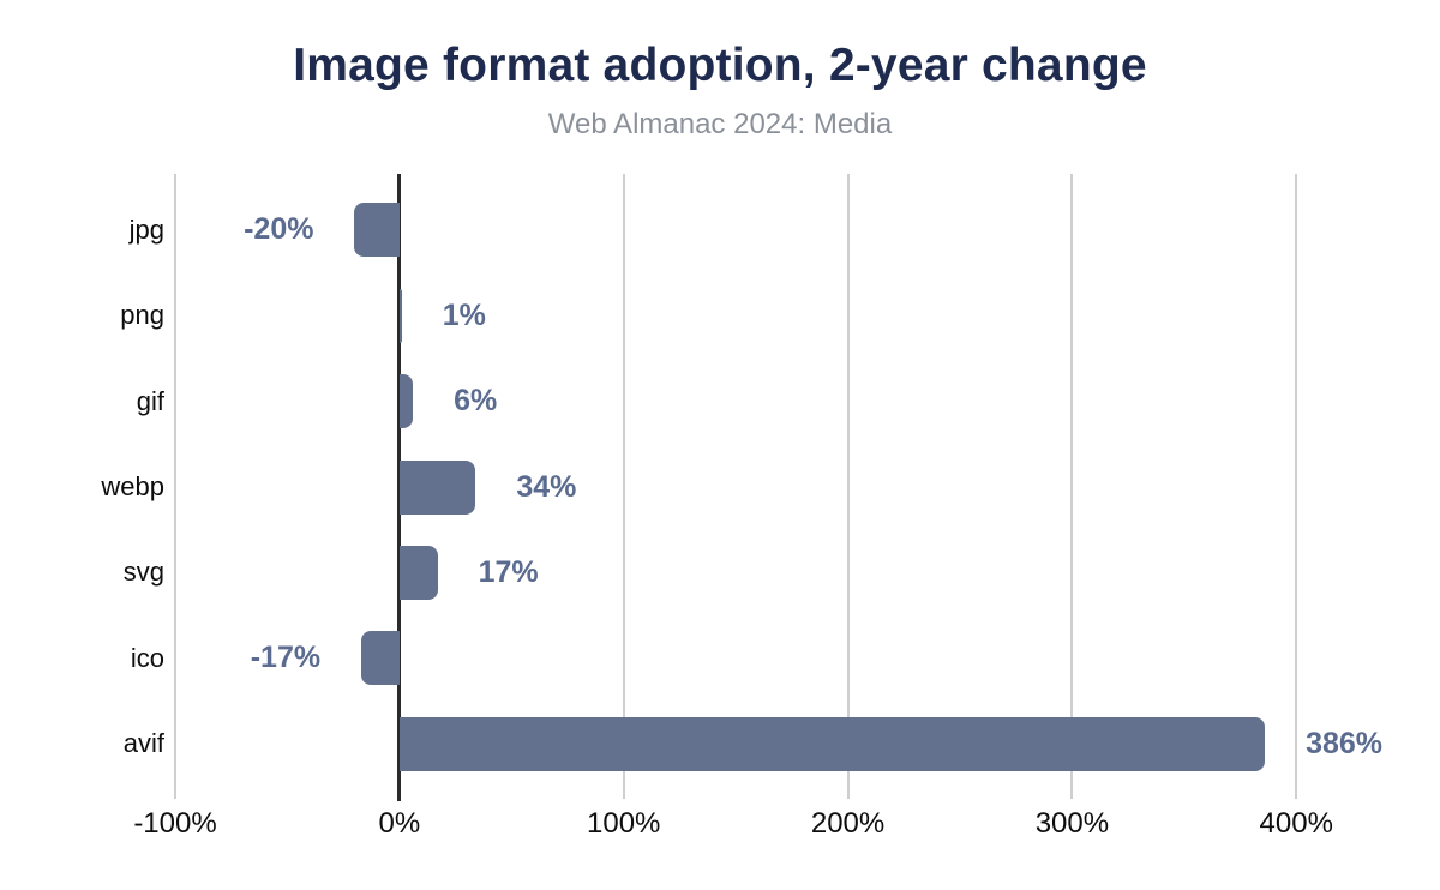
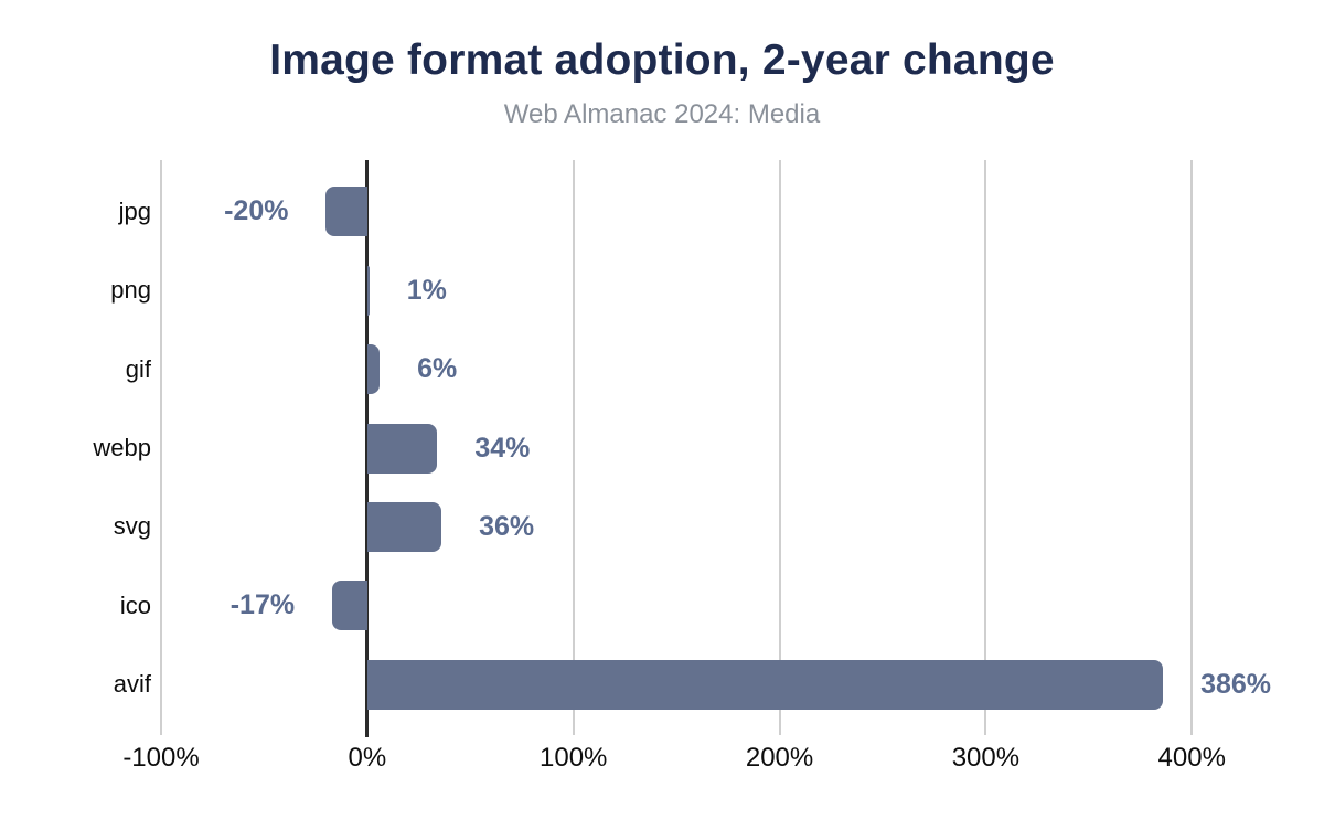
svg: 17% -> 36%
